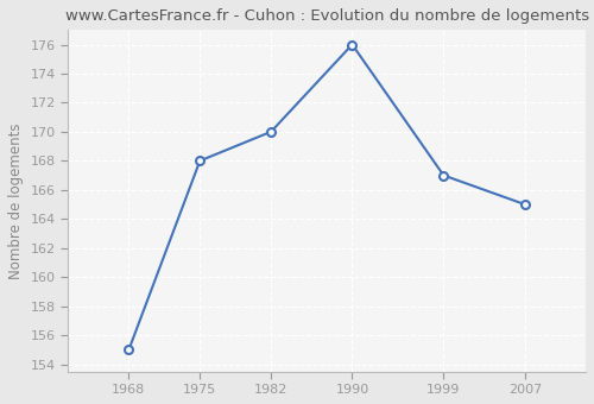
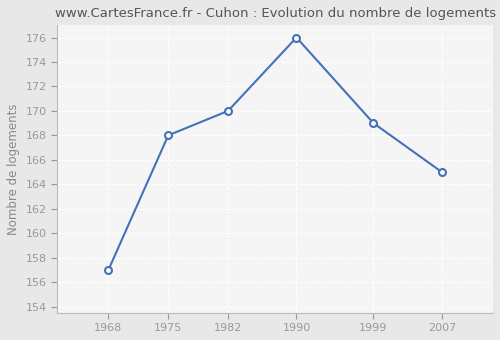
1968: 155 -> 157
1999: 167 -> 169
